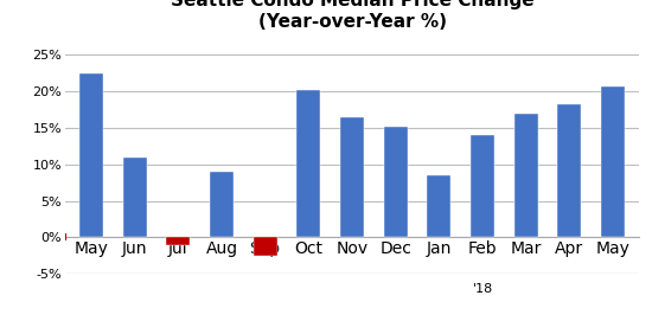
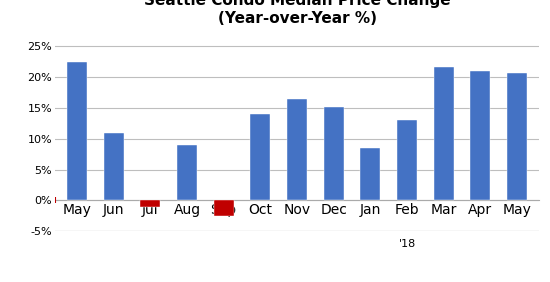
Oct: 20.2% -> 14.0%
Feb: 14.0% -> 13.0%
Mar: 17.0% -> 21.7%
Apr: 18.2% -> 21.0%
